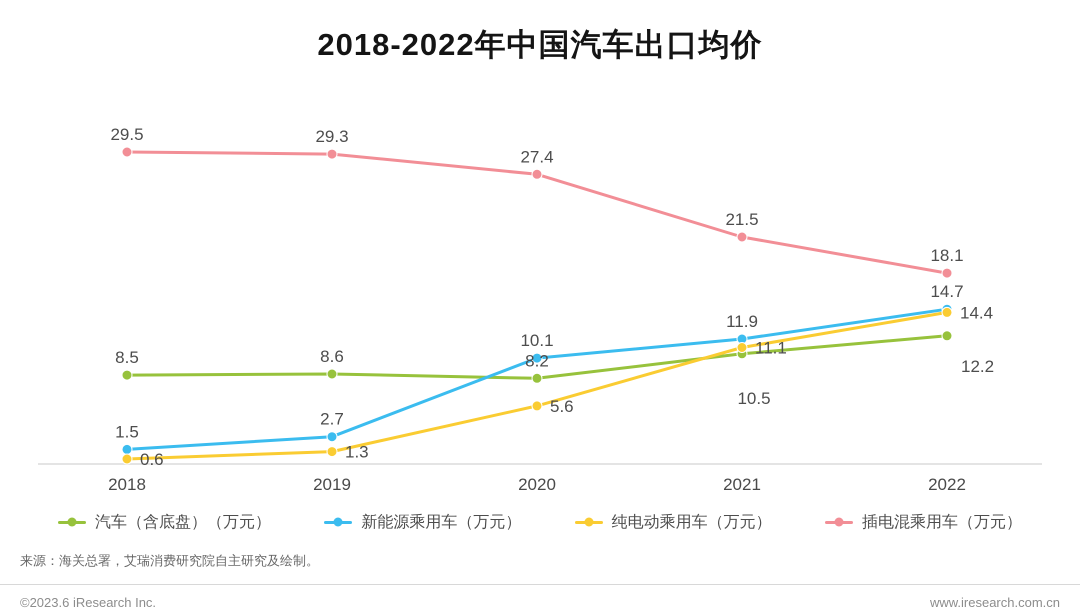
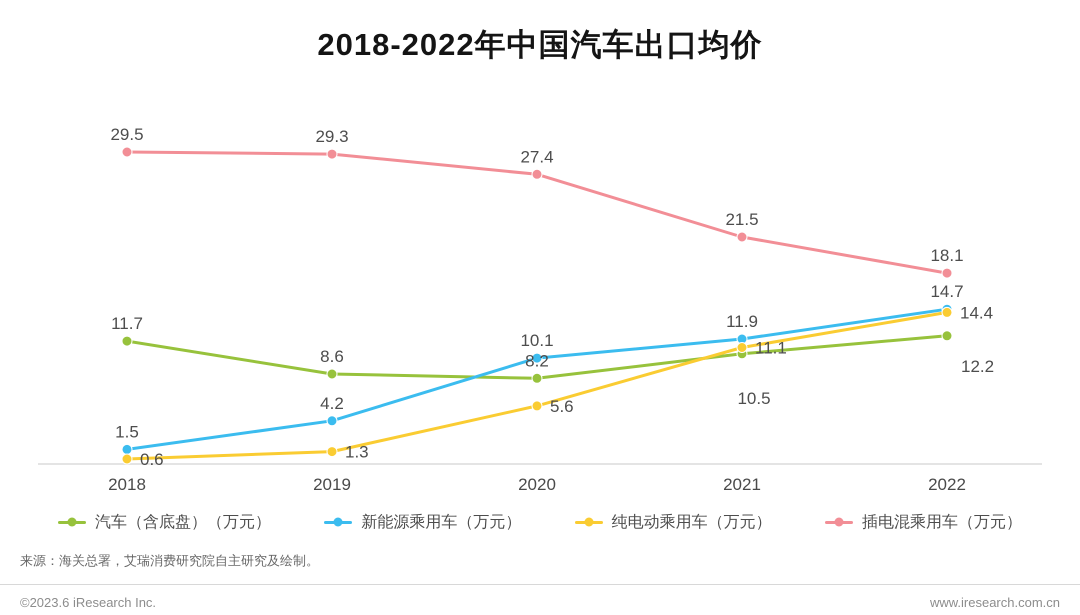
汽车（含底盘）（万元）/2018: 8.5 -> 11.7
新能源乘用车（万元）/2019: 2.7 -> 4.2
